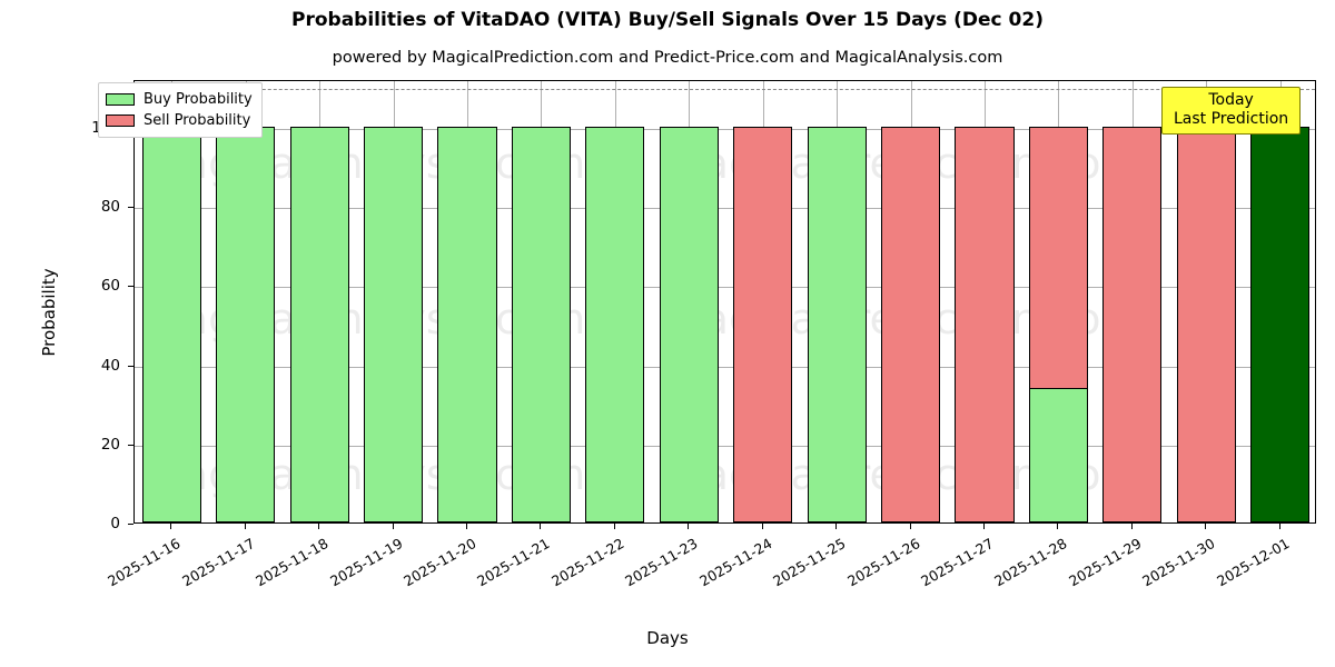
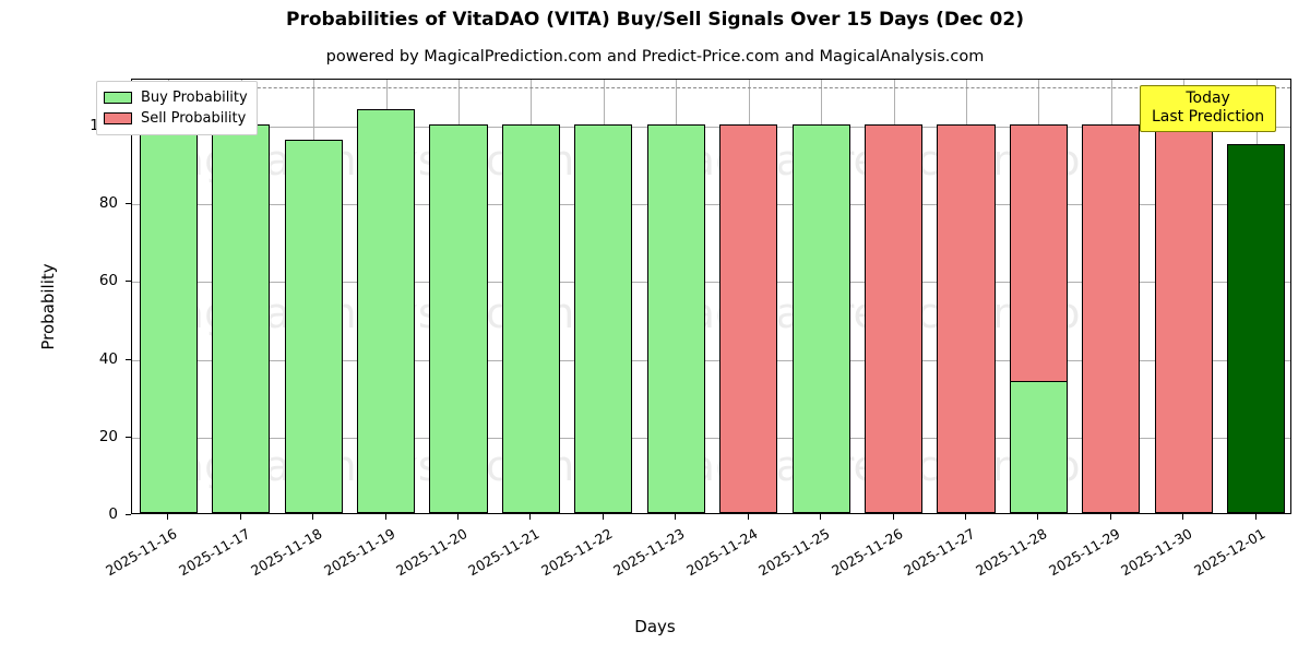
Buy Probability/2025-11-18: 100 -> 96
Buy Probability/2025-11-19: 100 -> 104
Buy Probability/2025-12-01: 100 -> 95
